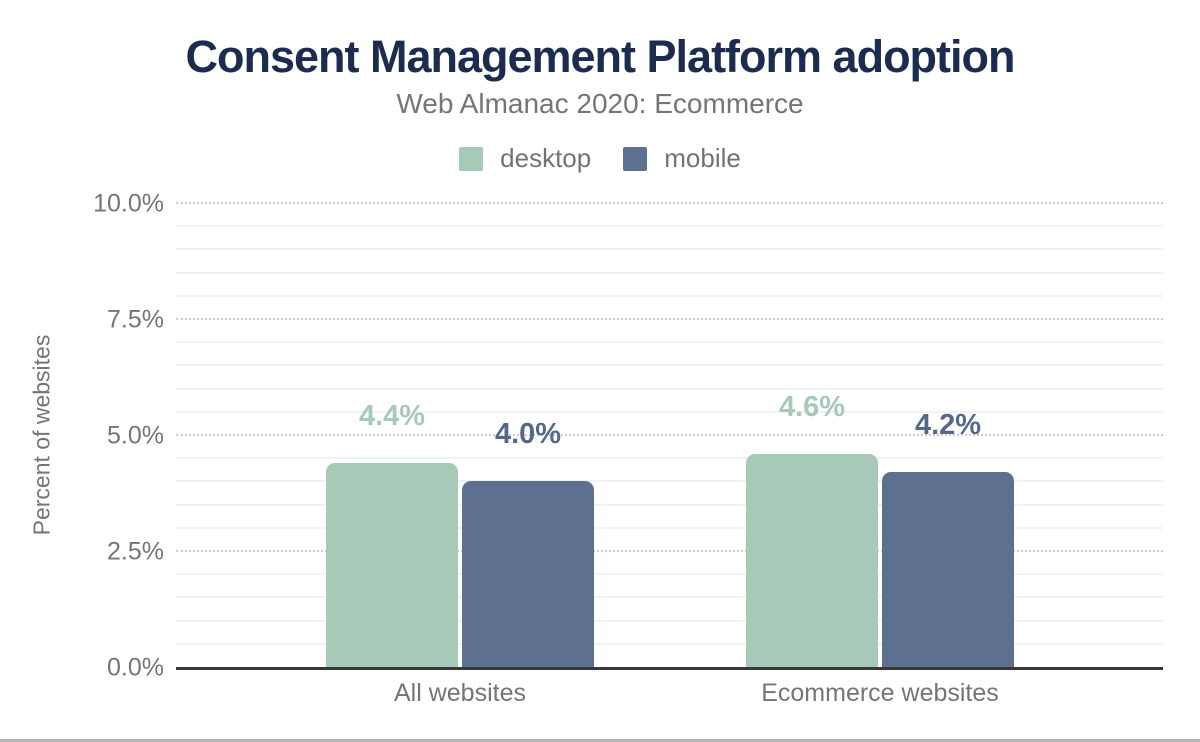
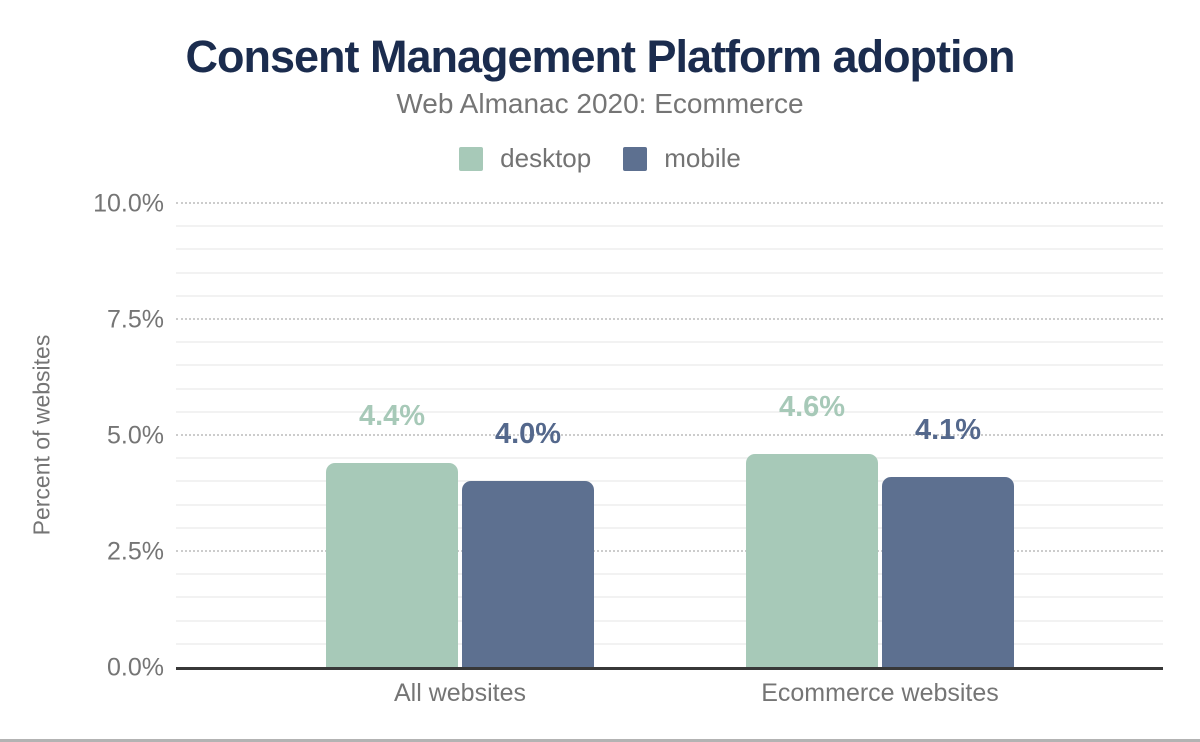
mobile/Ecommerce websites: 4.2% -> 4.1%
